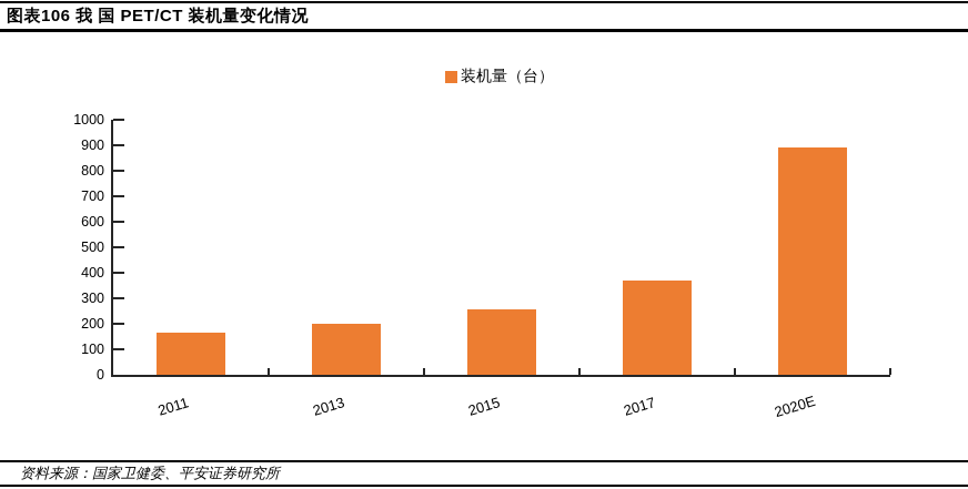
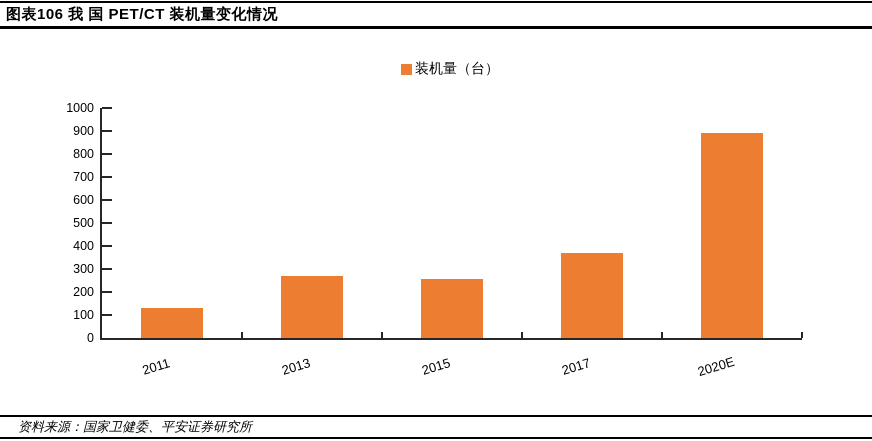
2011: 160 -> 130
2013: 200 -> 270
